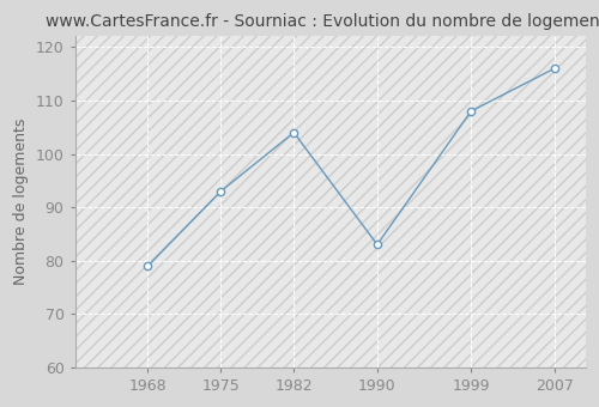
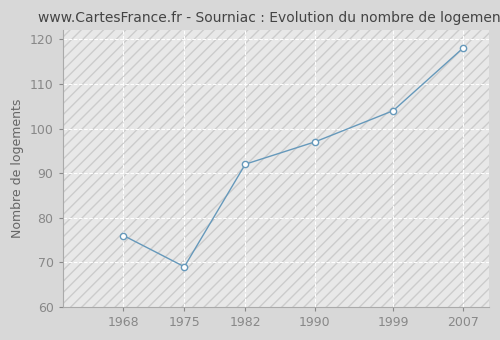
1968: 79 -> 76
1975: 93 -> 69
1982: 104 -> 92
1990: 83 -> 97
1999: 108 -> 104
2007: 116 -> 118
